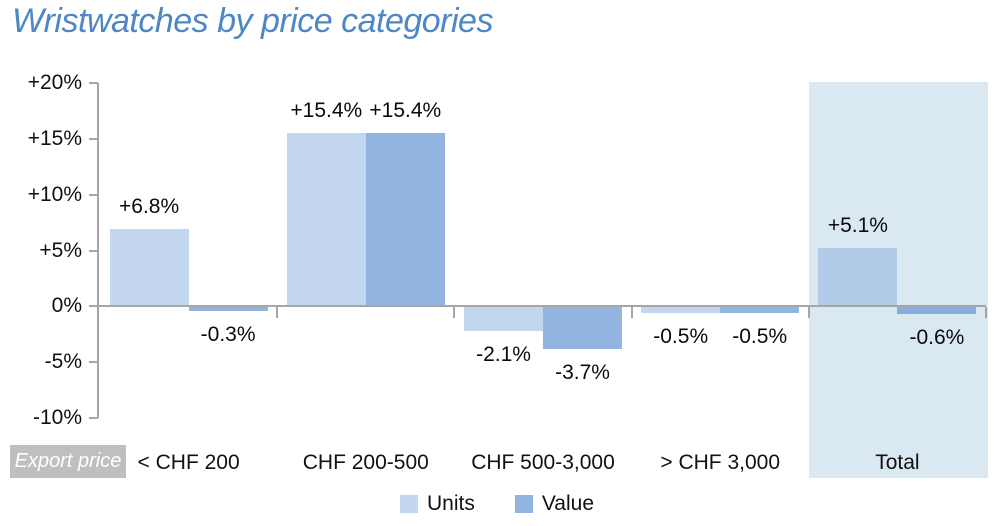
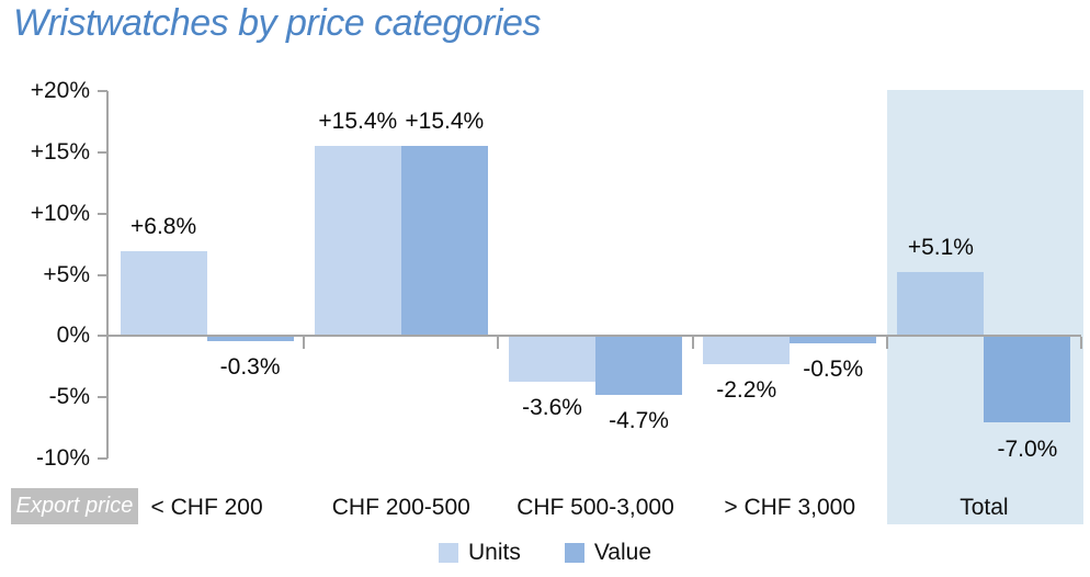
Units/CHF 500-3,000: -2.1% -> -3.6%
Value/CHF 500-3,000: -3.7% -> -4.7%
Units/> CHF 3,000: -0.5% -> -2.2%
Value/Total: -0.6% -> -7.0%
